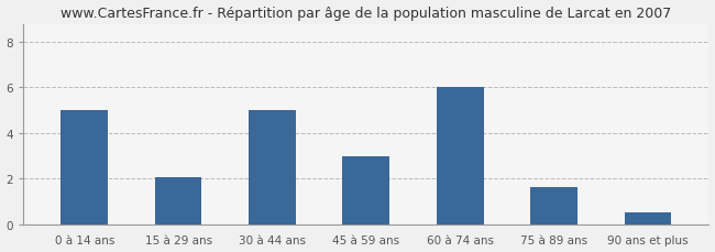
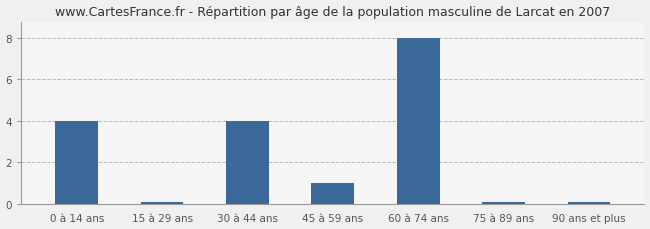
0 à 14 ans: 5.00 -> 4.00
15 à 29 ans: 2.05 -> 0.08
30 à 44 ans: 5.00 -> 4.00
45 à 59 ans: 3.00 -> 1.00
60 à 74 ans: 6.00 -> 8.00
75 à 89 ans: 1.65 -> 0.08
90 ans et plus: 0.50 -> 0.08
